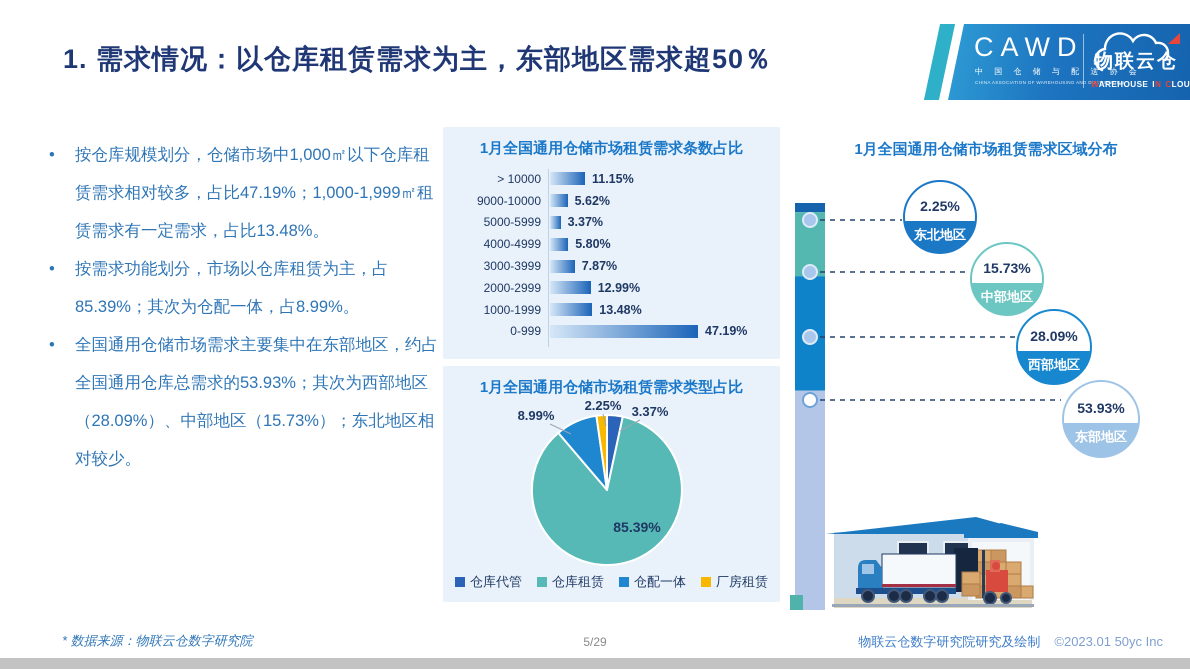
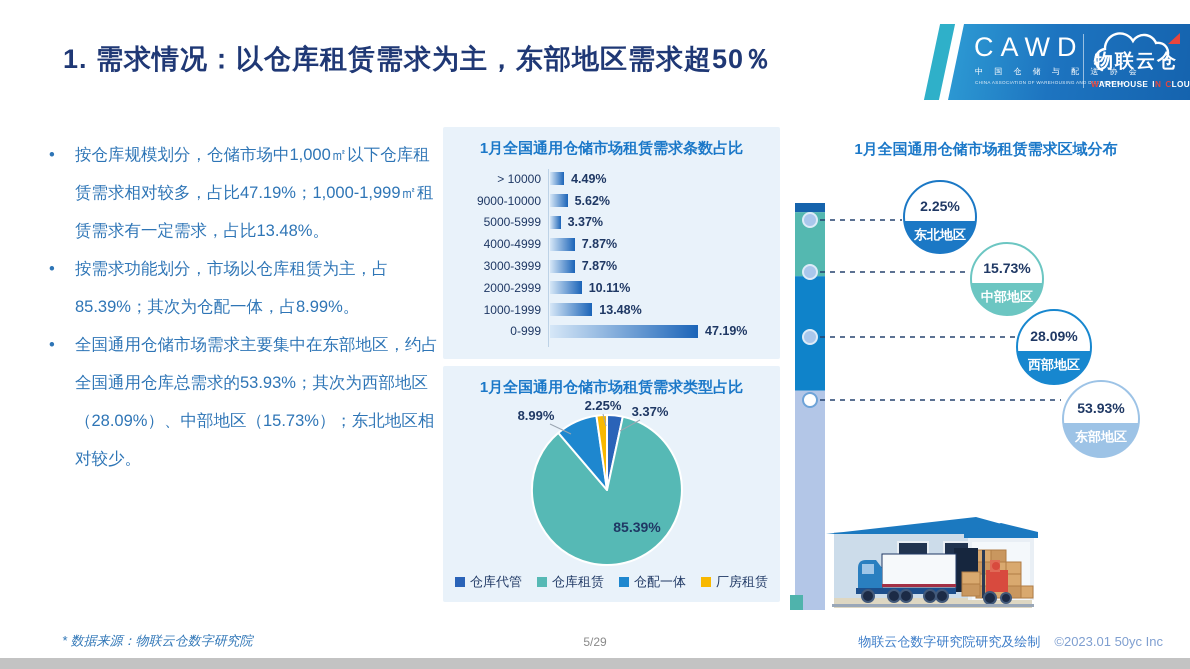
1月全国通用仓储市场租赁需求条数占比/> 10000: 11.15% -> 4.49%
1月全国通用仓储市场租赁需求条数占比/4000-4999: 5.80% -> 7.87%
1月全国通用仓储市场租赁需求条数占比/2000-2999: 12.99% -> 10.11%
